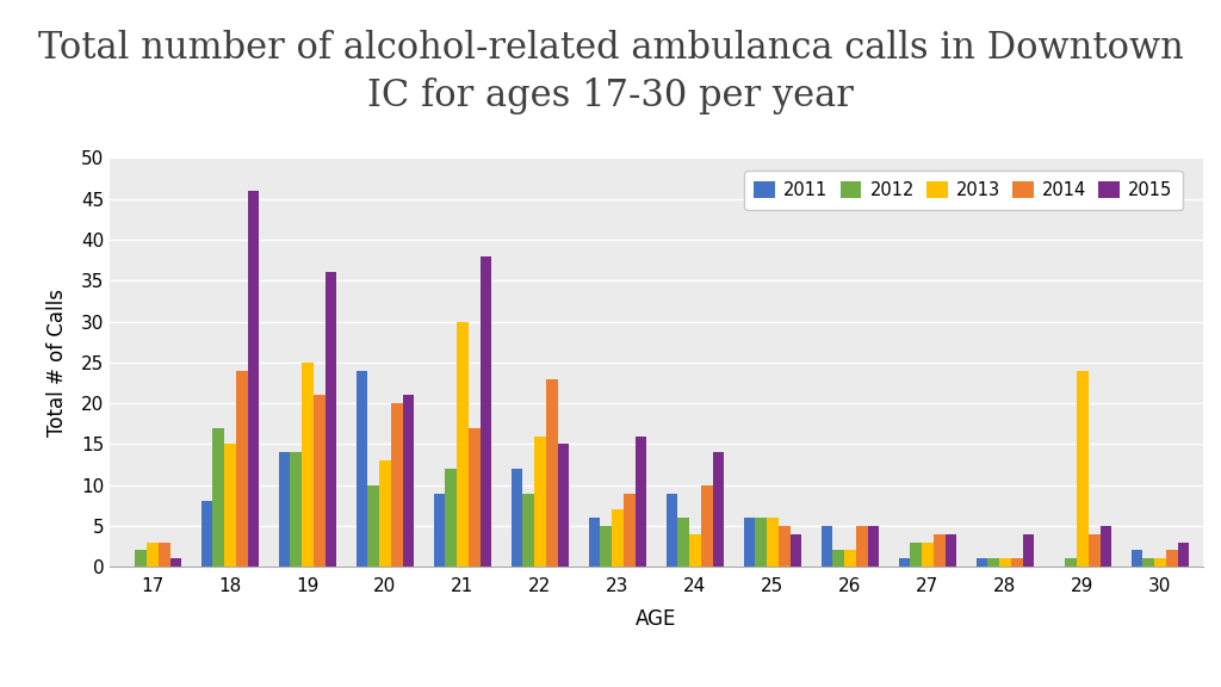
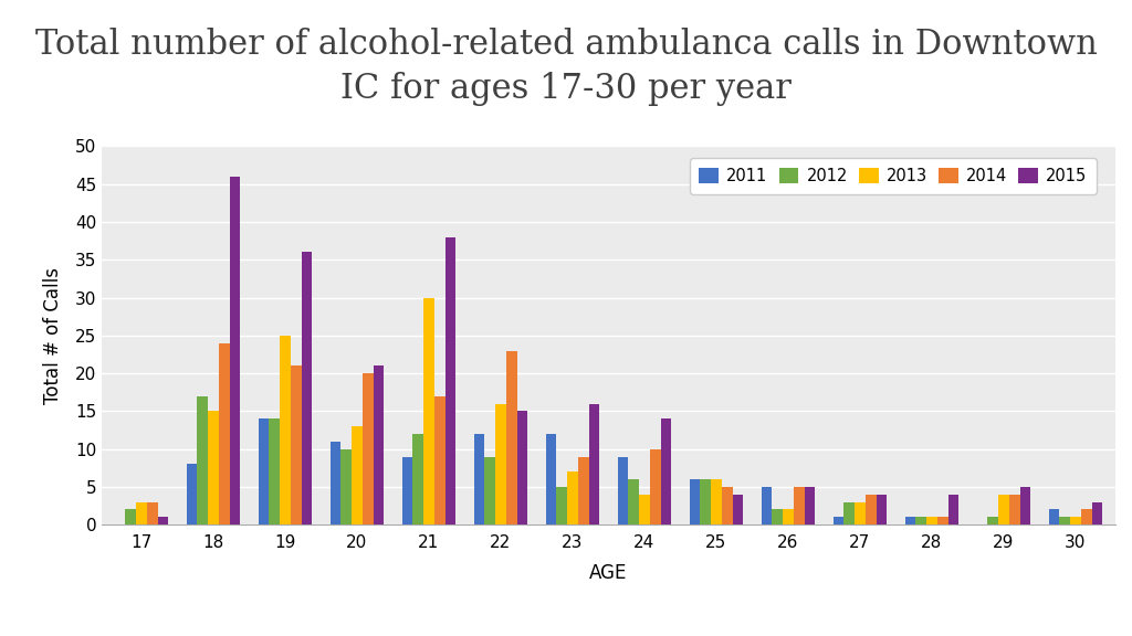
2011/20: 24 -> 11
2011/23: 6 -> 12
2013/29: 24 -> 4
